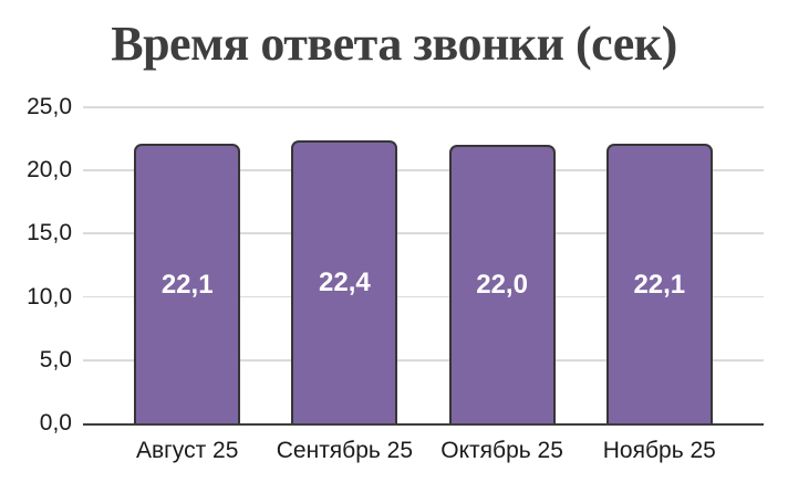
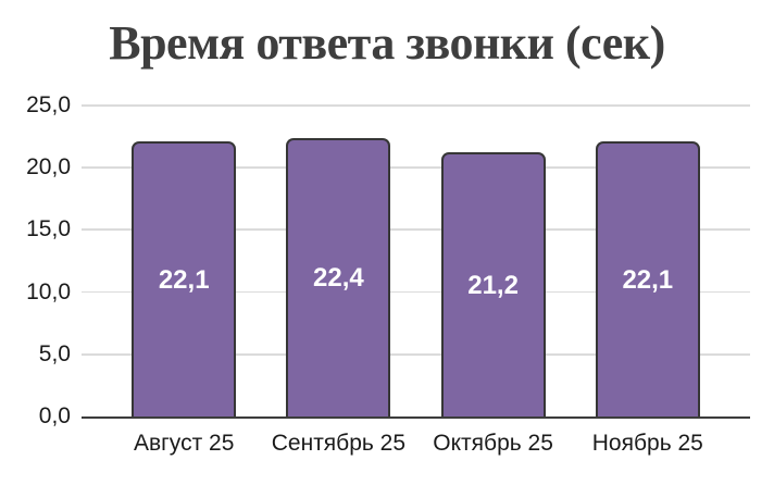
Октябрь 25: 22,0 -> 21,2
